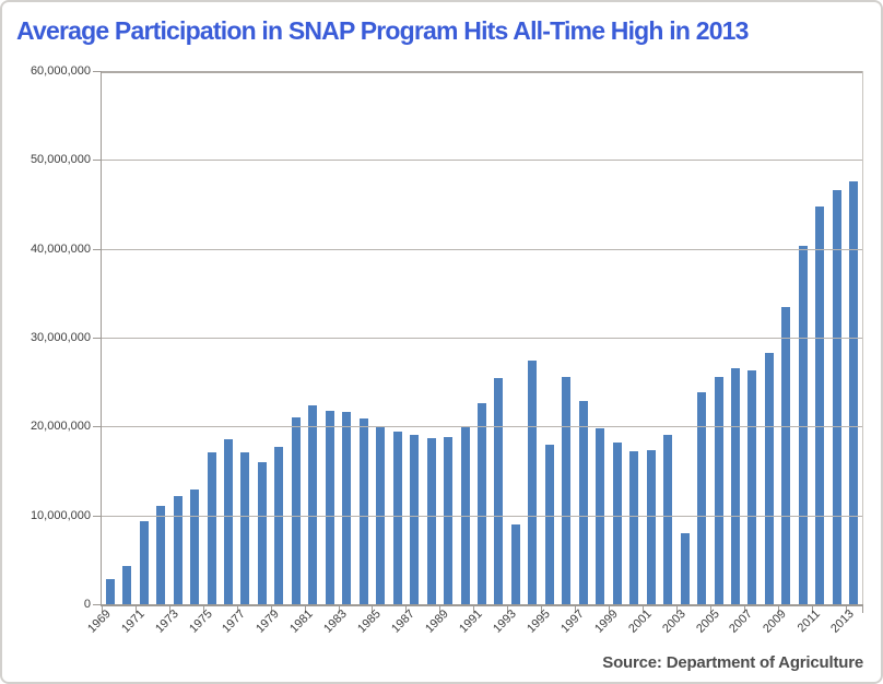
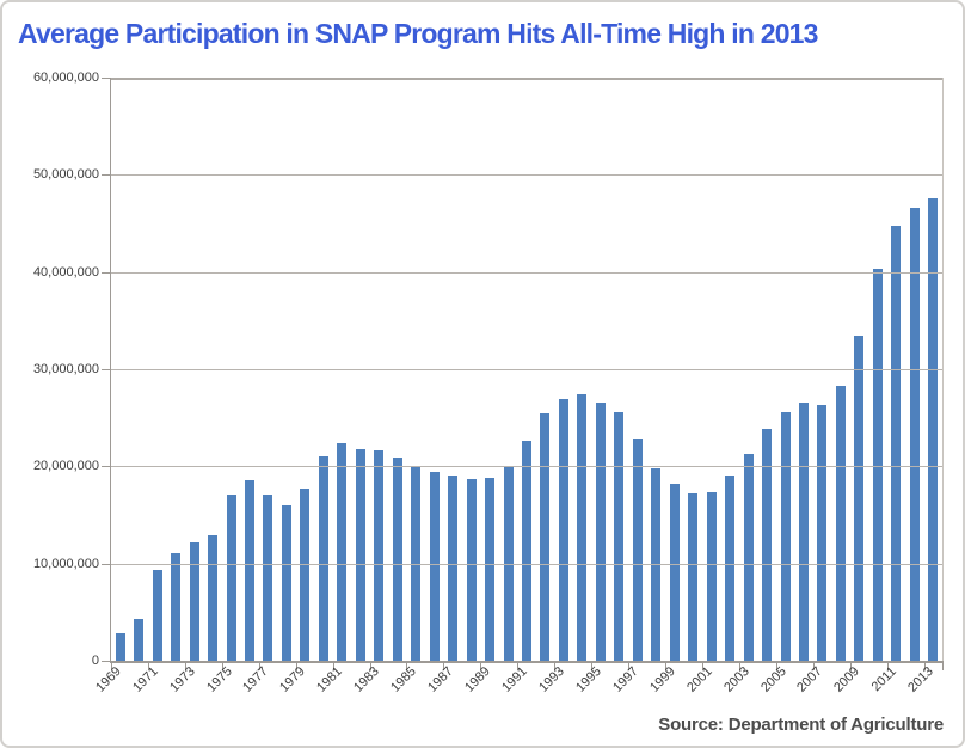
1993: 9000000 -> 27000000
1995: 18000000 -> 27000000
2003: 8000000 -> 21000000
